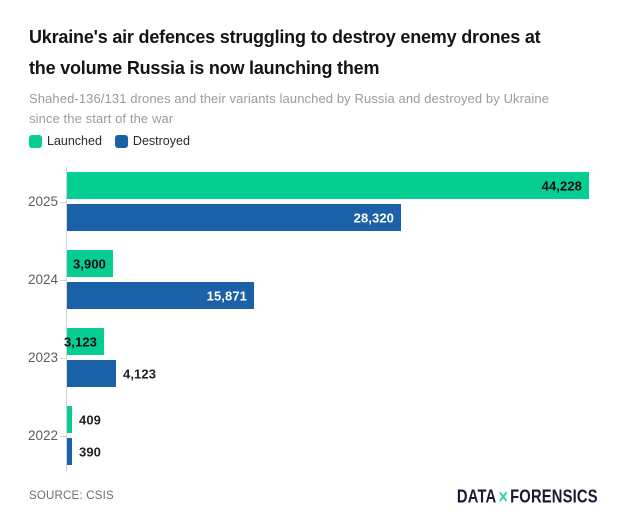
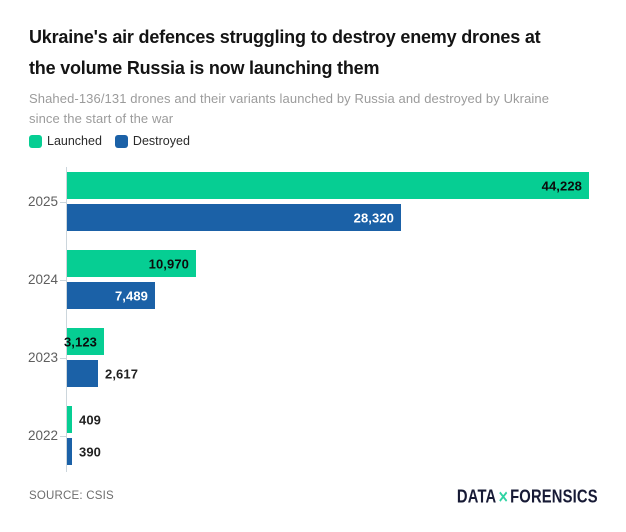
Launched/2024: 3,900 -> 10,970
Destroyed/2024: 15,871 -> 7,489
Destroyed/2023: 4,123 -> 2,617
